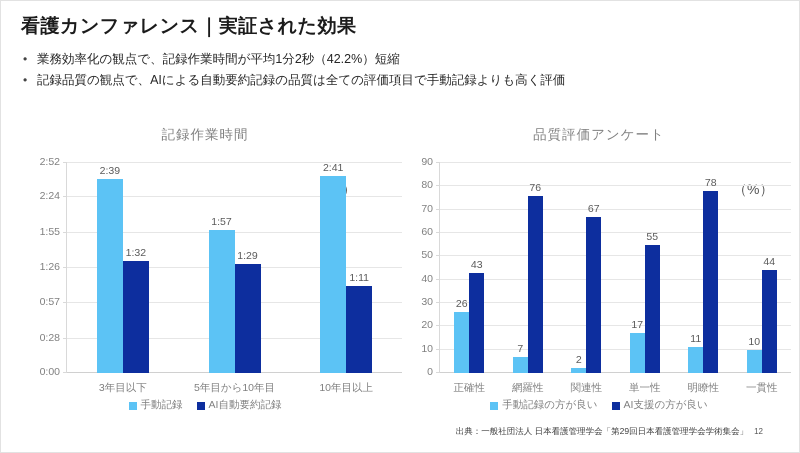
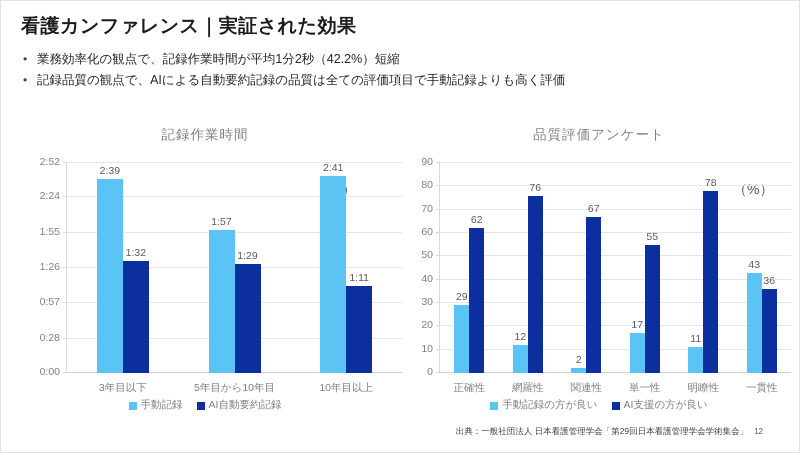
品質評価アンケート/手動記録の方が良い/正確性: 26 -> 29
品質評価アンケート/AI支援の方が良い/正確性: 43 -> 62
品質評価アンケート/手動記録の方が良い/網羅性: 7 -> 12
品質評価アンケート/手動記録の方が良い/一貫性: 10 -> 43
品質評価アンケート/AI支援の方が良い/一貫性: 44 -> 36
